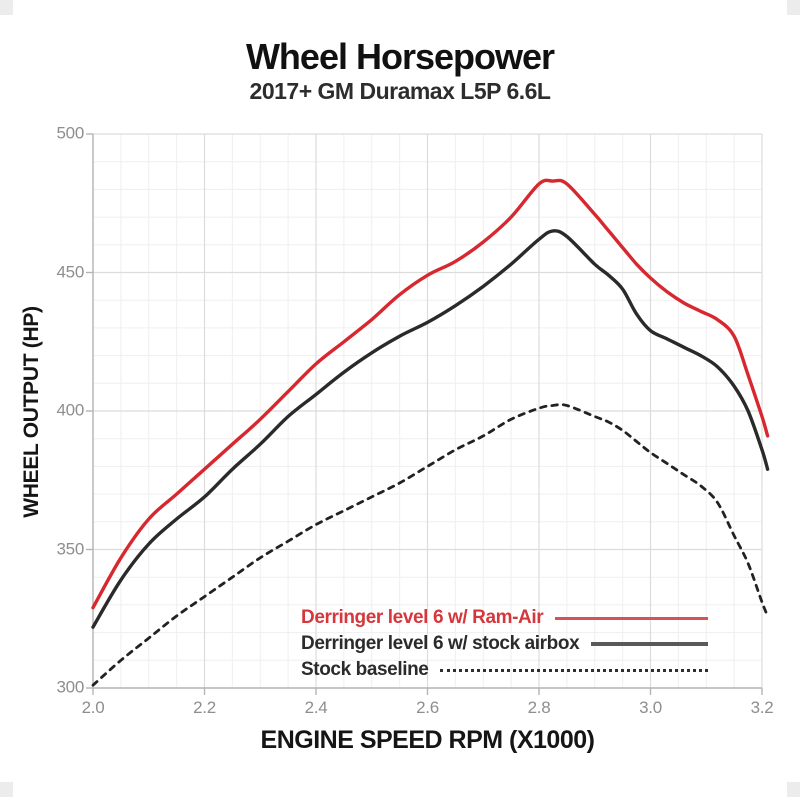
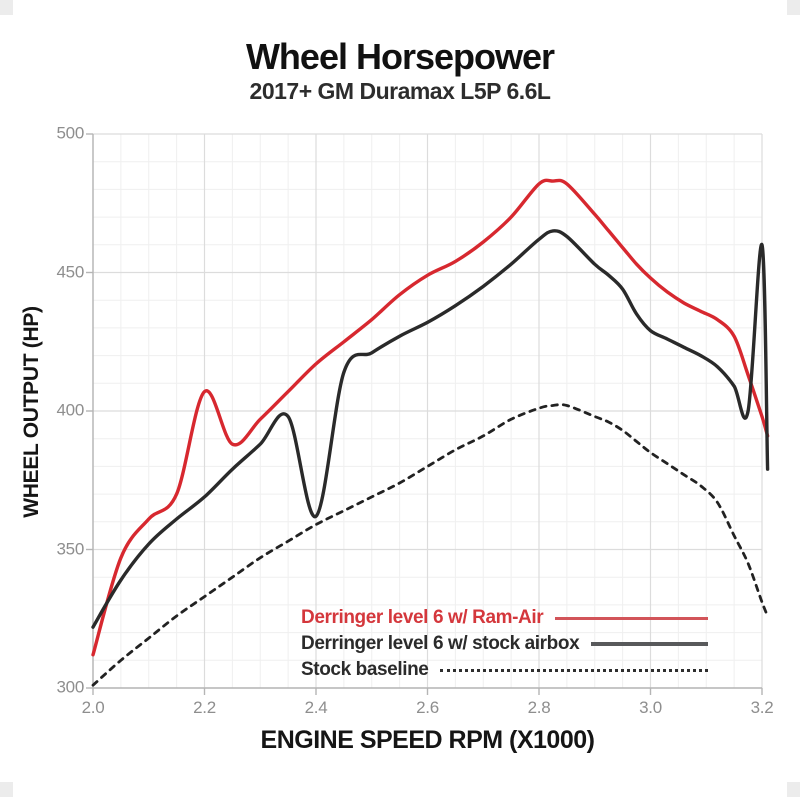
Derringer level 6 w/ Ram-Air/2.0: 329 -> 312
Derringer level 6 w/ Ram-Air/2.2: 379 -> 407
Derringer level 6 w/ stock airbox/2.4: 406 -> 362
Derringer level 6 w/ stock airbox/3.2: 386 -> 460
